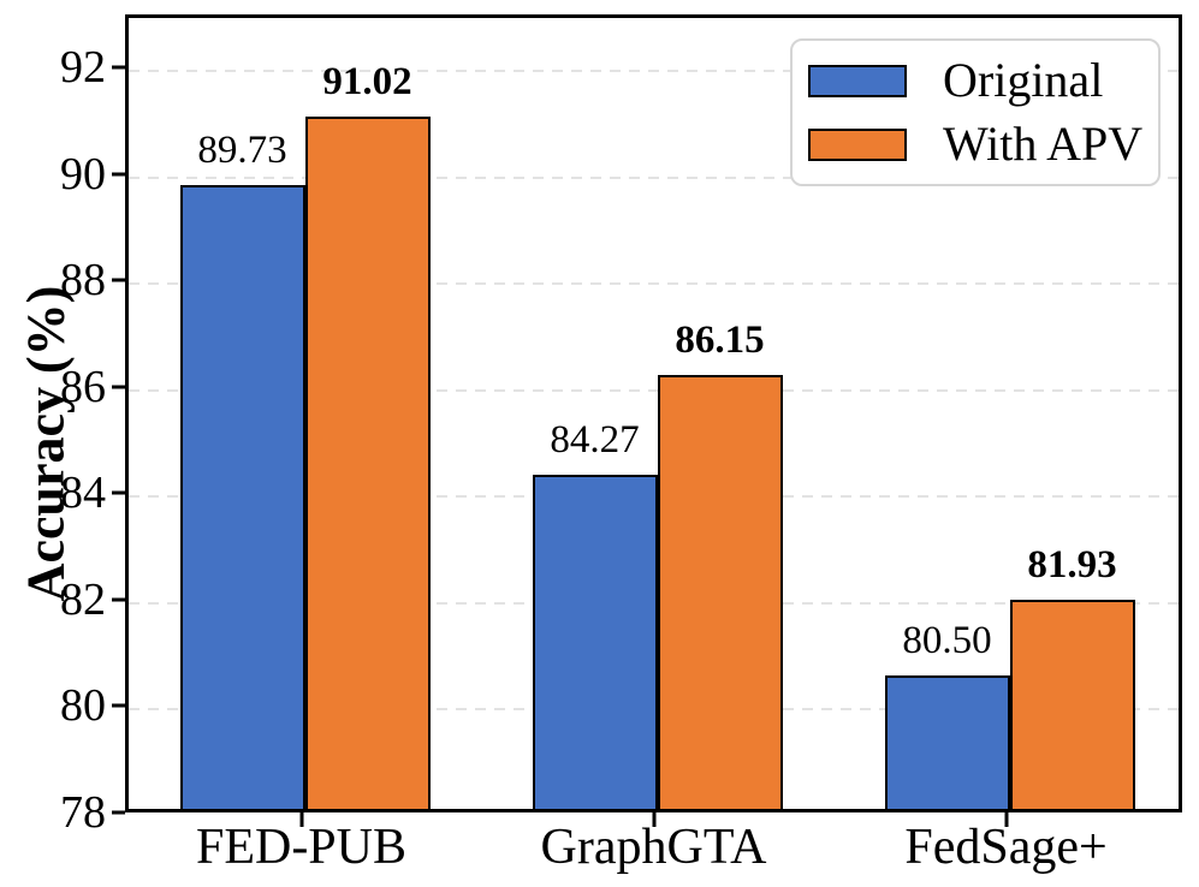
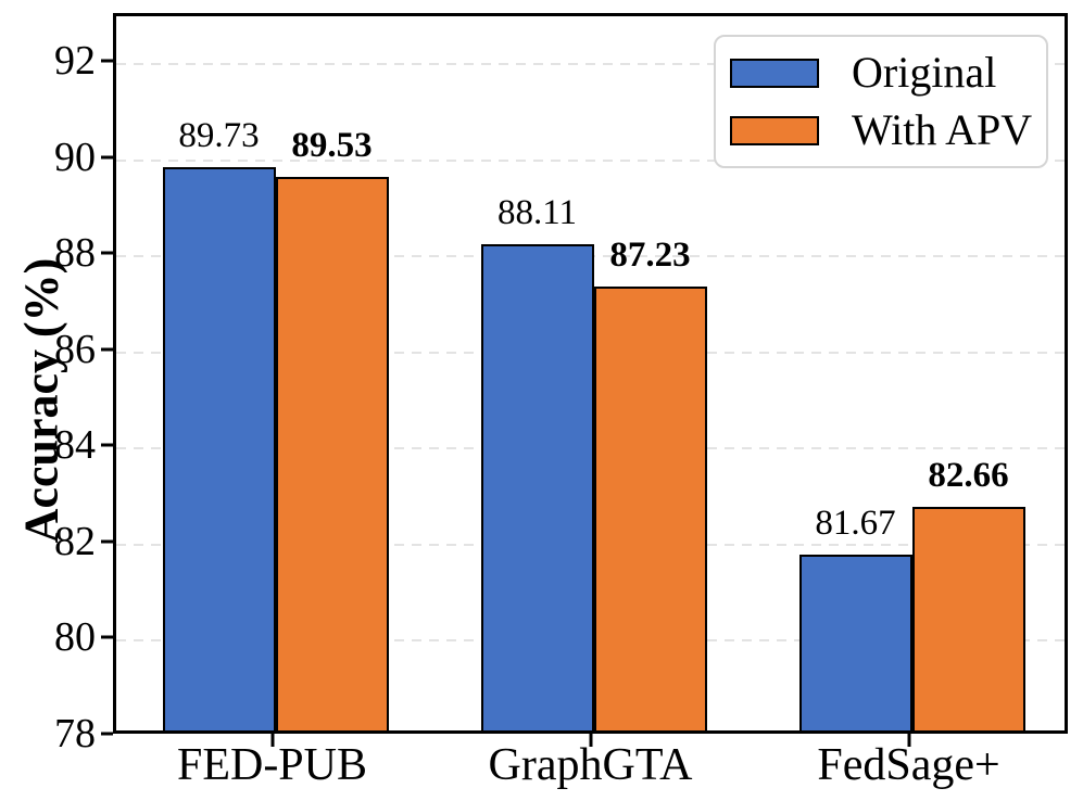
With APV/FED-PUB: 91.02 -> 89.53
Original/GraphGTA: 84.27 -> 88.11
With APV/GraphGTA: 86.15 -> 87.23
Original/FedSage+: 80.50 -> 81.67
With APV/FedSage+: 81.93 -> 82.66
